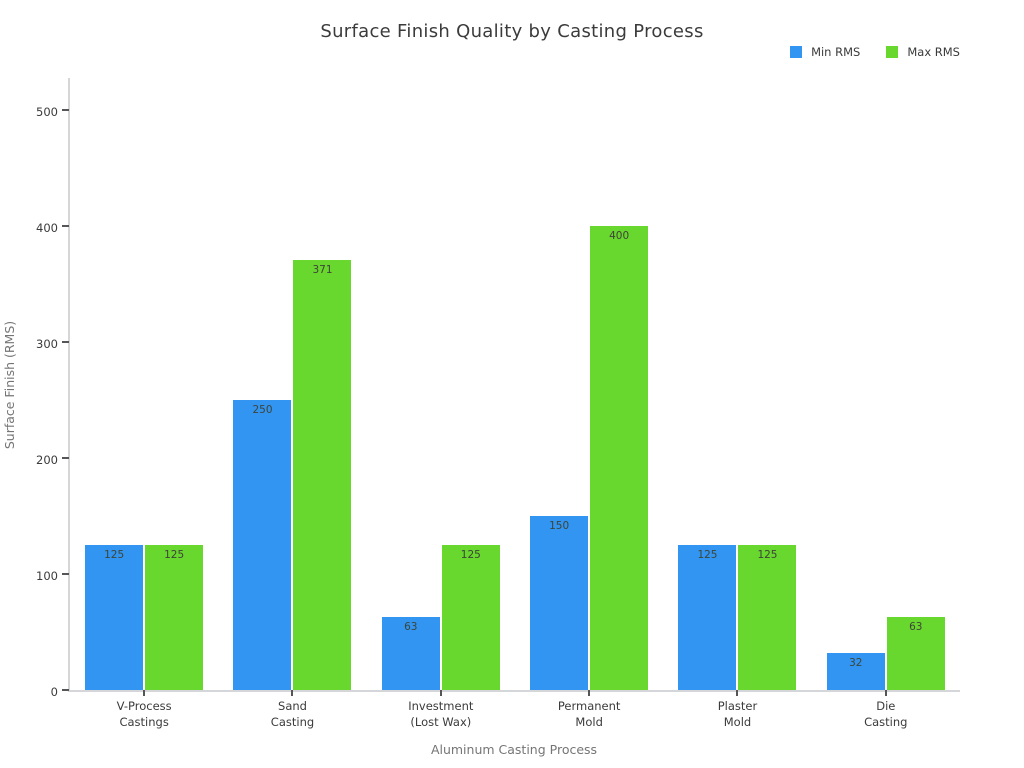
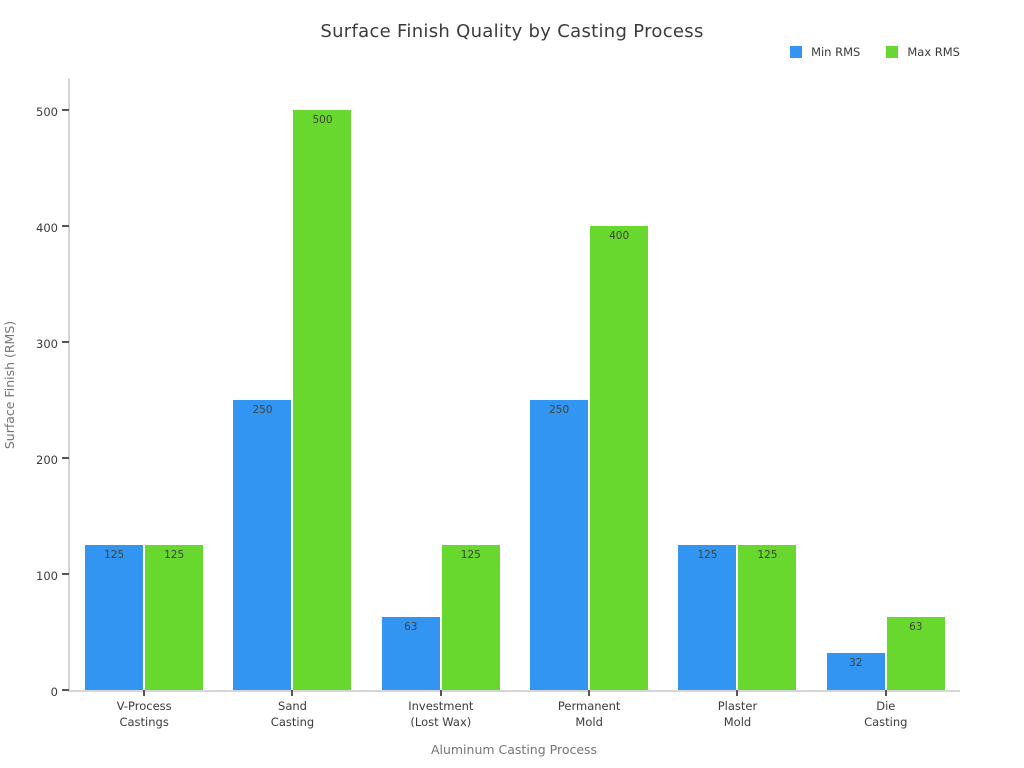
Max RMS/Sand Casting: 371 -> 500
Min RMS/Permanent Mold: 150 -> 250
